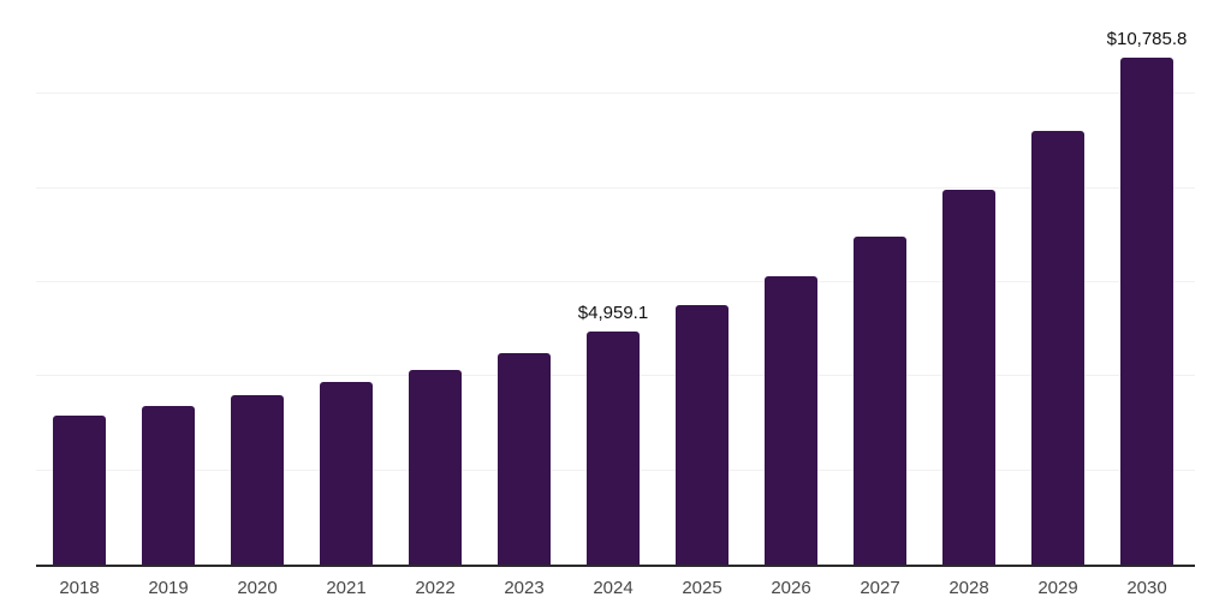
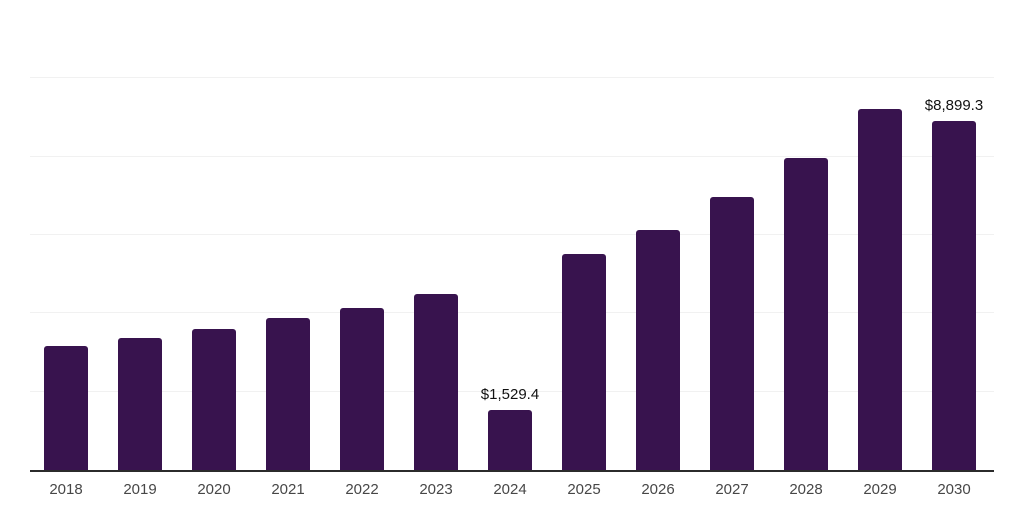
2024: $4,959.1 -> $1,529.4
2030: $10,785.8 -> $8,899.3
